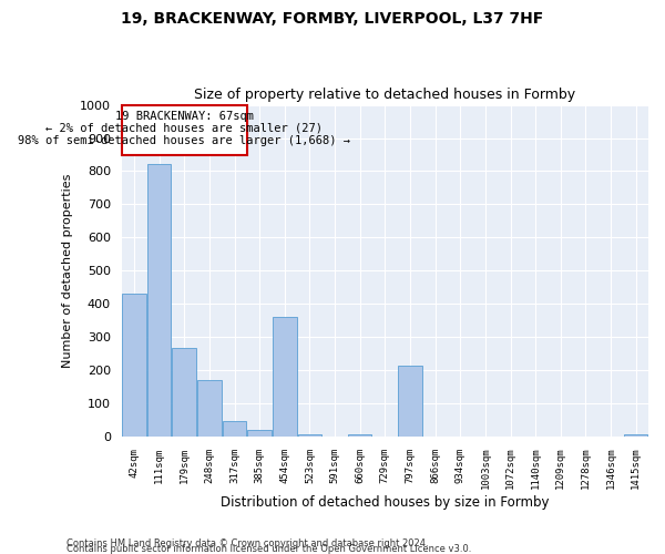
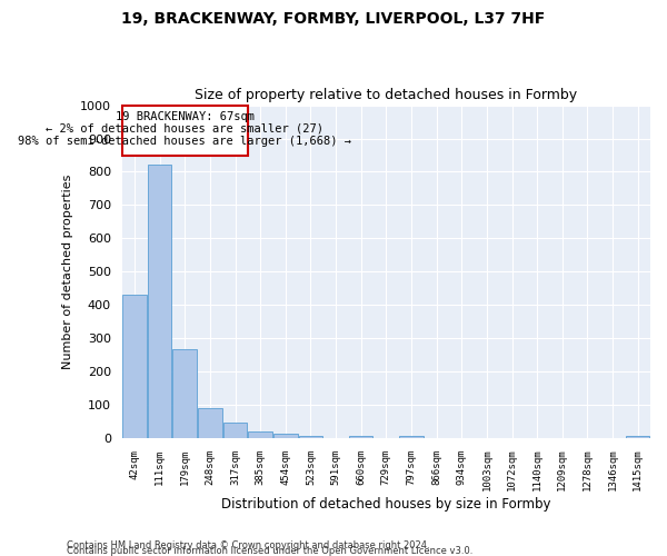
248sqm: 170 -> 92
454sqm: 360 -> 14
797sqm: 215 -> 7
